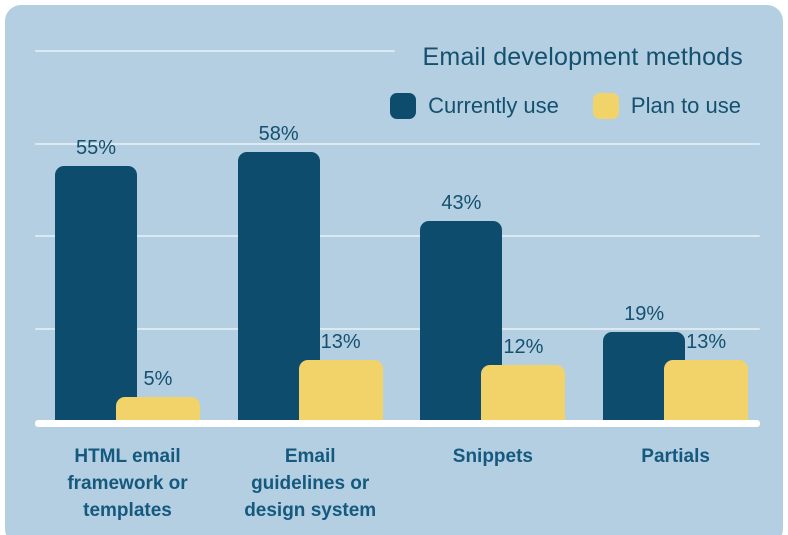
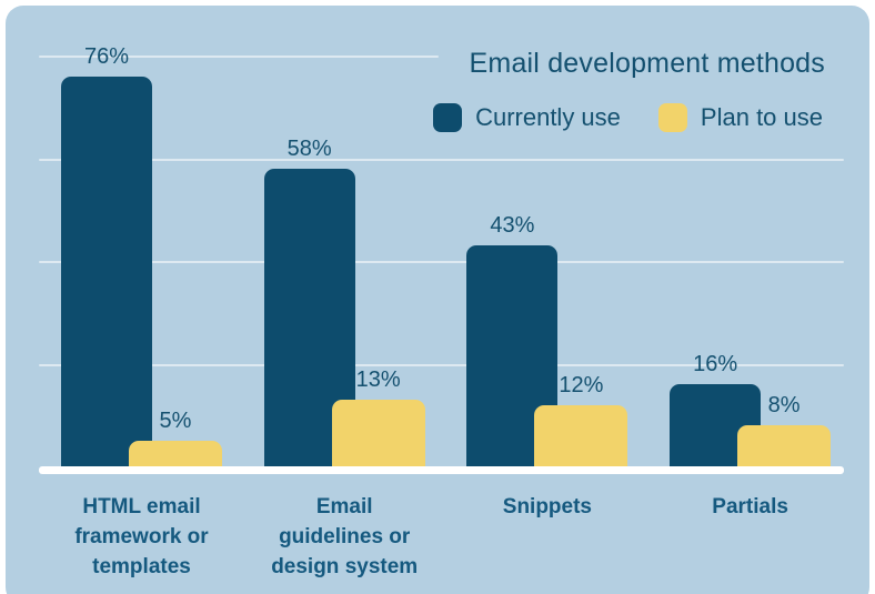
Currently use/HTML email framework or templates: 55% -> 76%
Currently use/Partials: 19% -> 16%
Plan to use/Partials: 13% -> 8%
